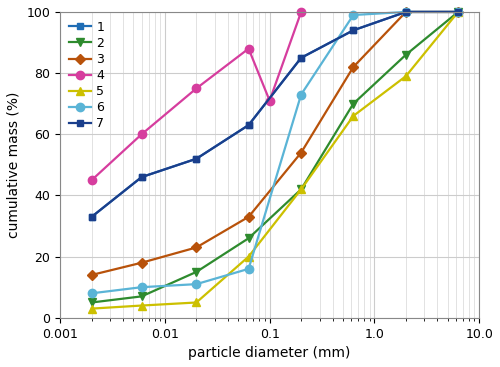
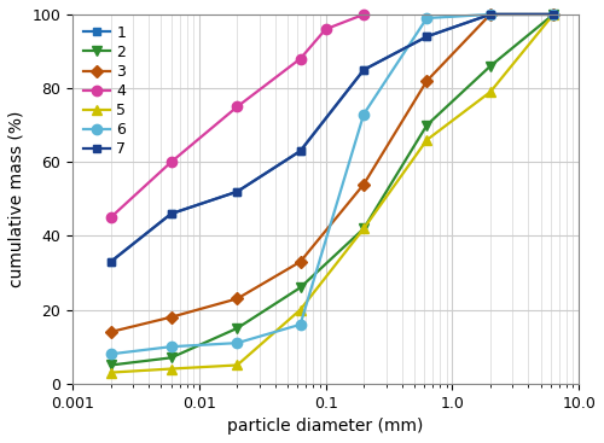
4/0.1: 71 -> 96
